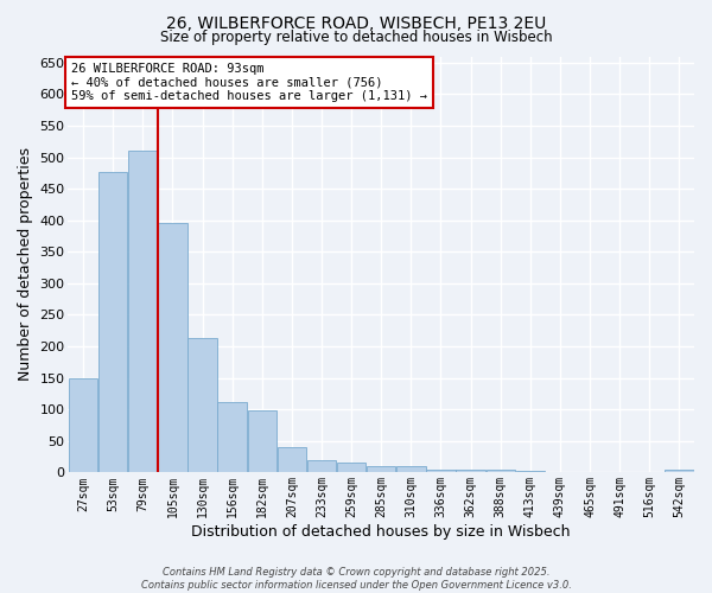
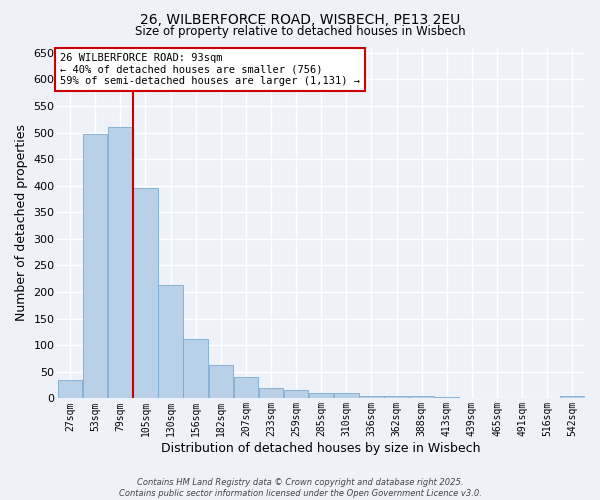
27sqm: 150 -> 35
53sqm: 476 -> 497
182sqm: 98 -> 62
